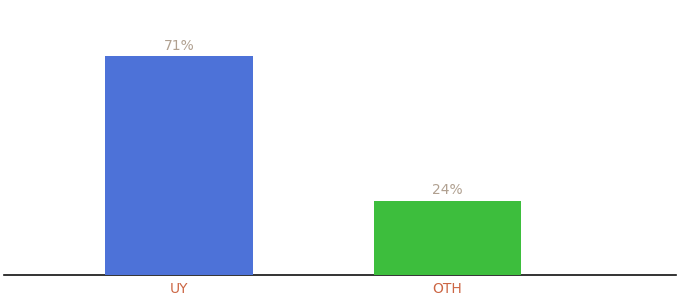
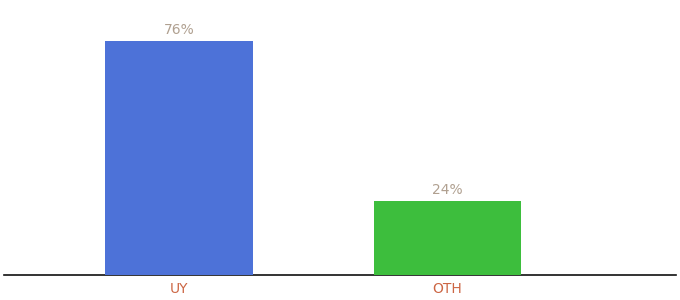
UY: 71% -> 76%
